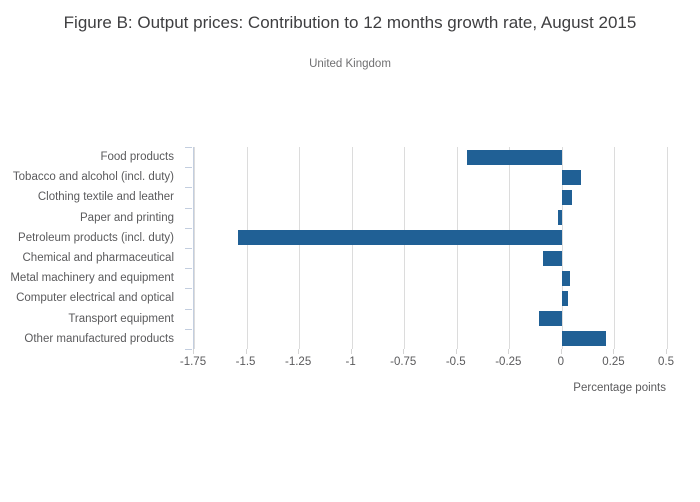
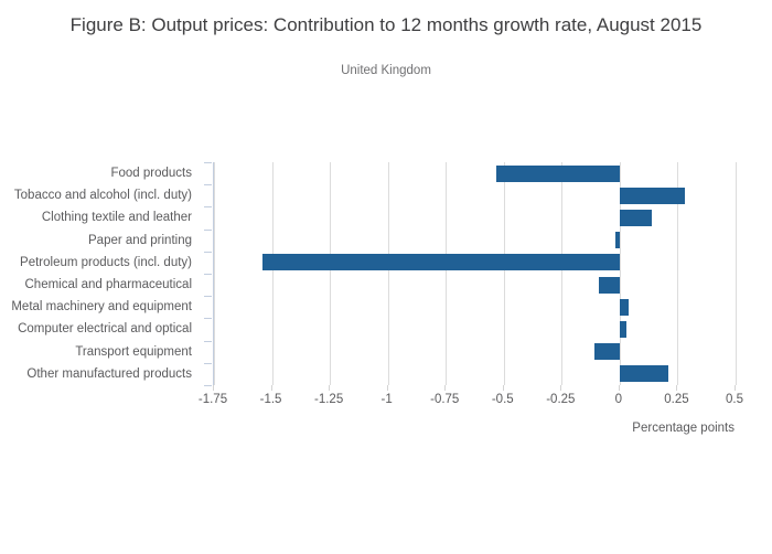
Food products: -0.45 -> -0.53
Tobacco and alcohol (incl. duty): 0.09 -> 0.28
Clothing textile and leather: 0.05 -> 0.14
